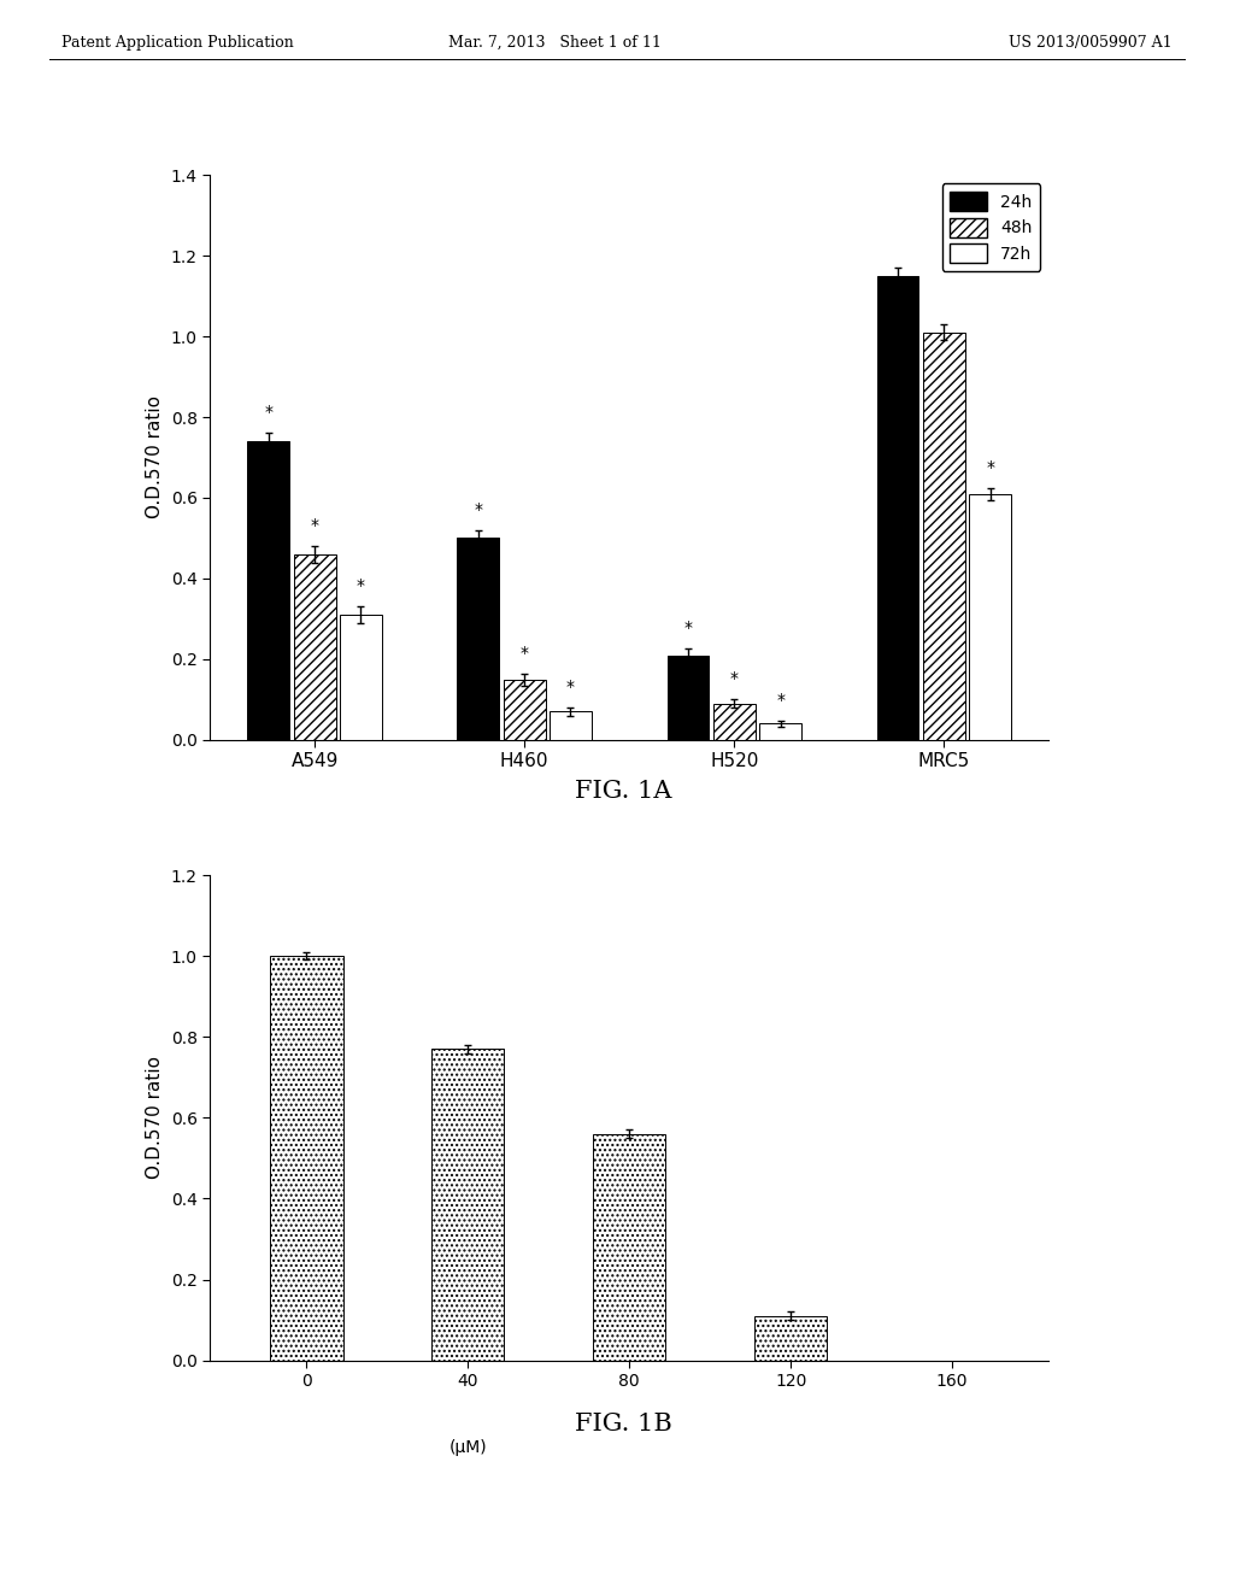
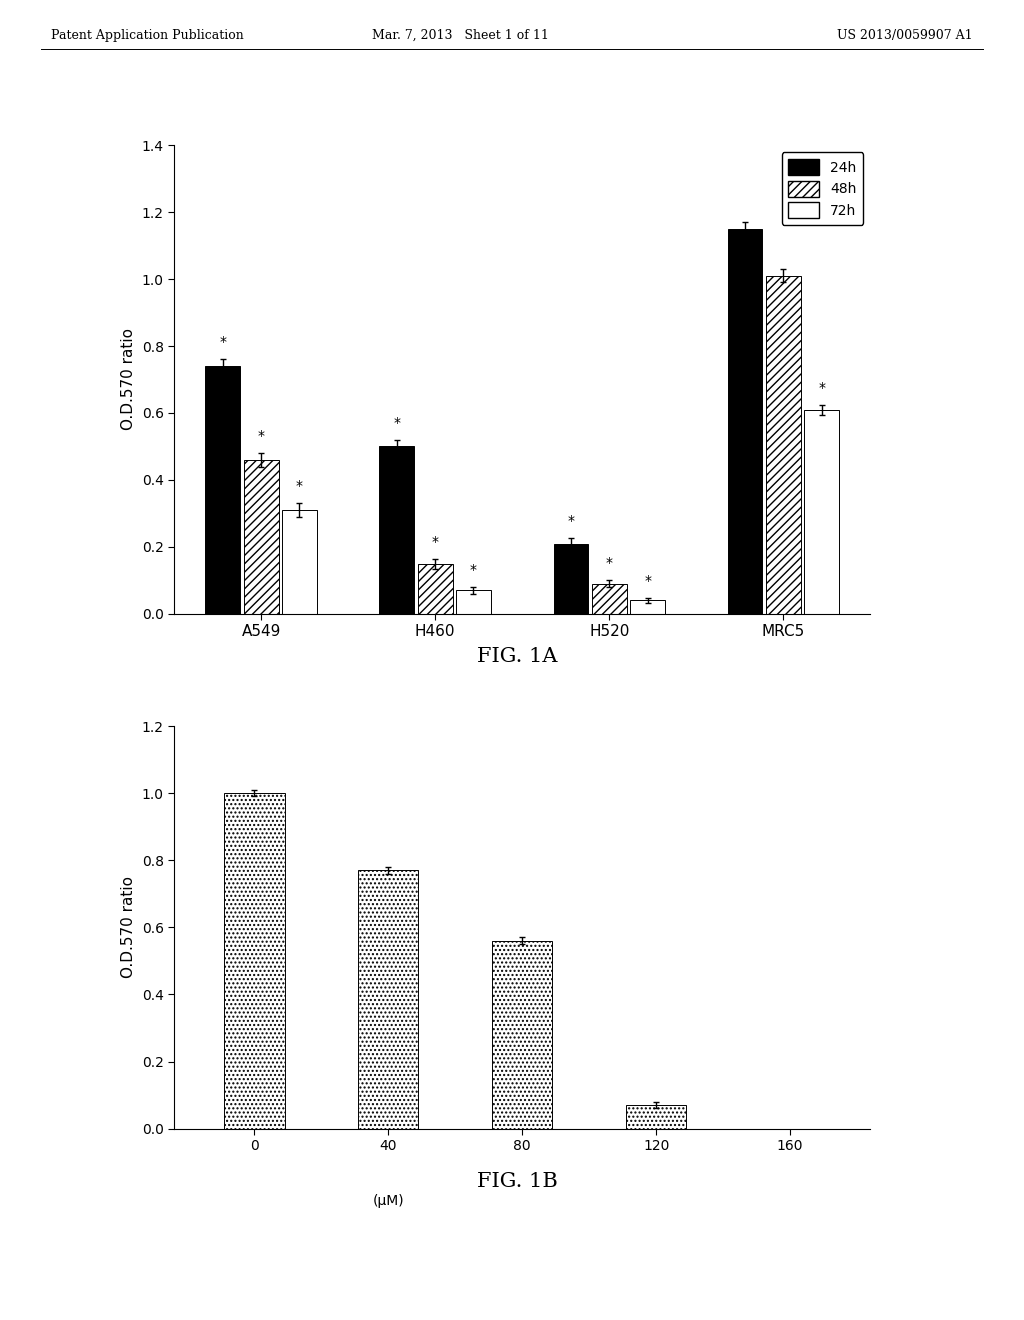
120: 0.11 -> 0.07
